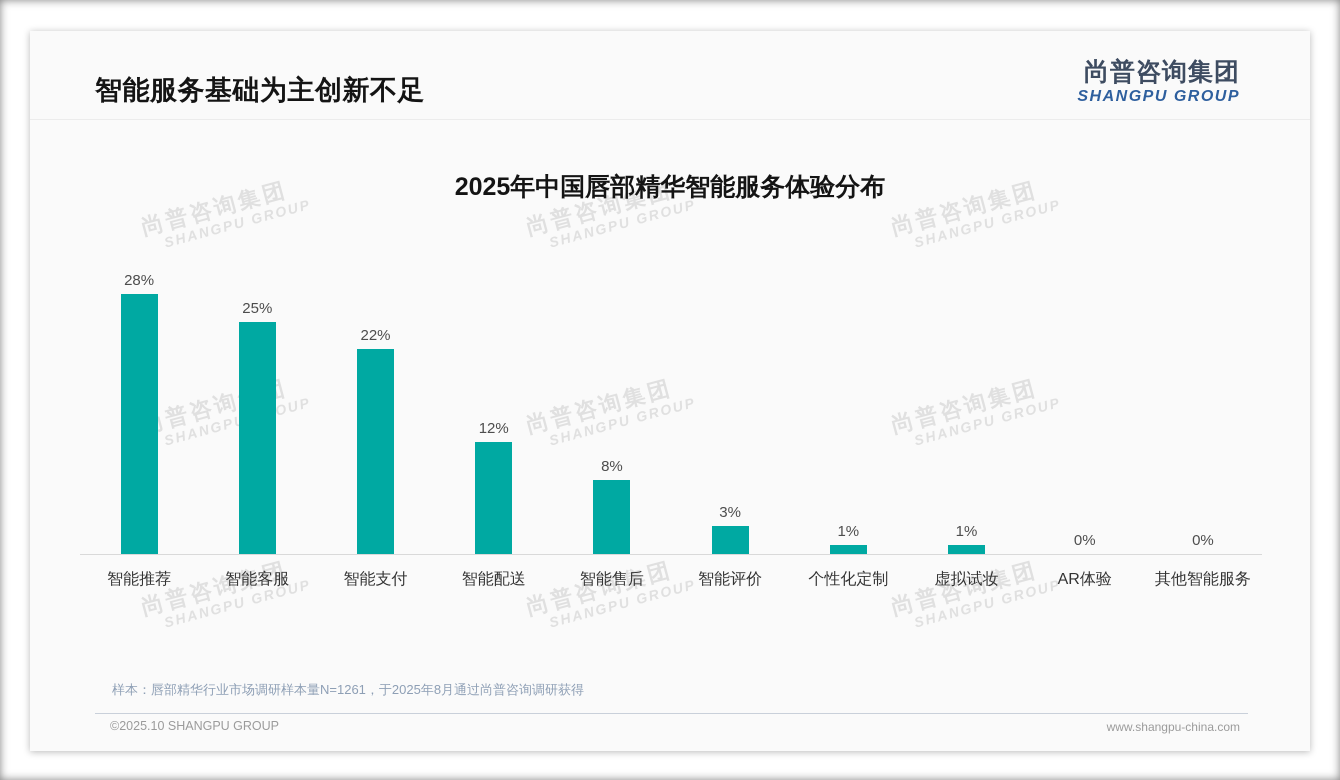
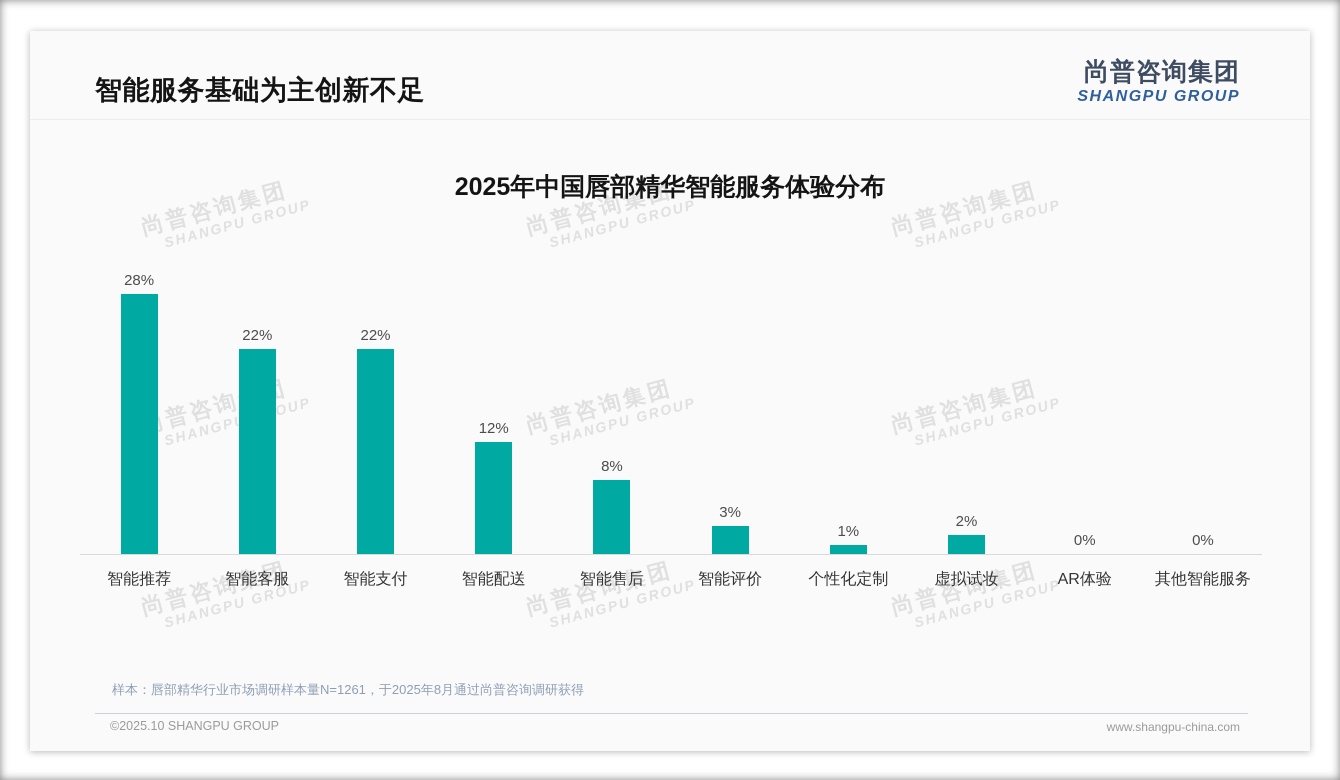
智能客服: 25% -> 22%
虚拟试妆: 1% -> 2%
